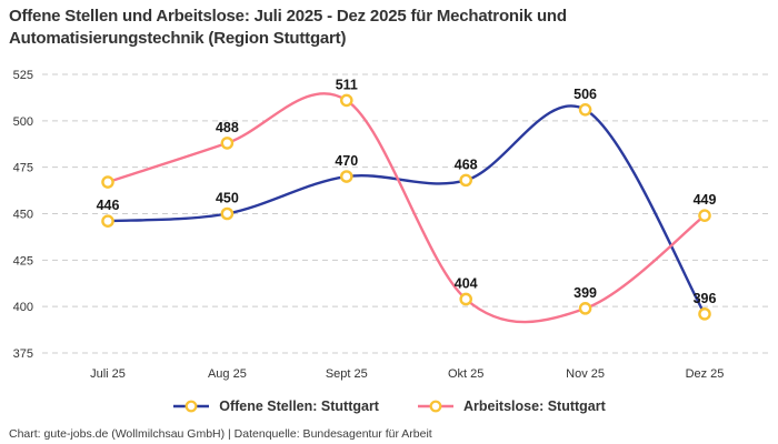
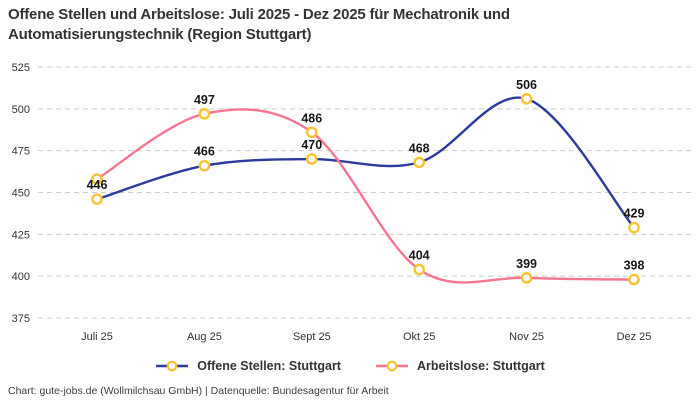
Arbeitslose: Stuttgart/Juli 25: 467 -> 458
Offene Stellen: Stuttgart/Aug 25: 450 -> 466
Arbeitslose: Stuttgart/Aug 25: 488 -> 497
Arbeitslose: Stuttgart/Sept 25: 511 -> 486
Offene Stellen: Stuttgart/Dez 25: 396 -> 429
Arbeitslose: Stuttgart/Dez 25: 449 -> 398
